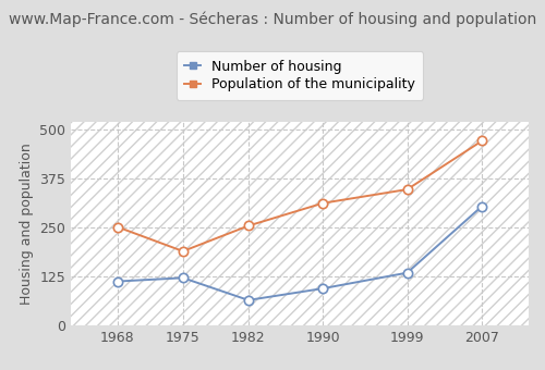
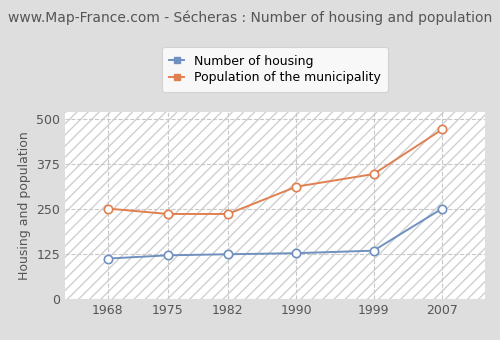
Population of the municipality/1975: 190 -> 237
Number of housing/1982: 65 -> 125
Population of the municipality/1982: 255 -> 237
Number of housing/1990: 95 -> 128
Number of housing/2007: 305 -> 252
